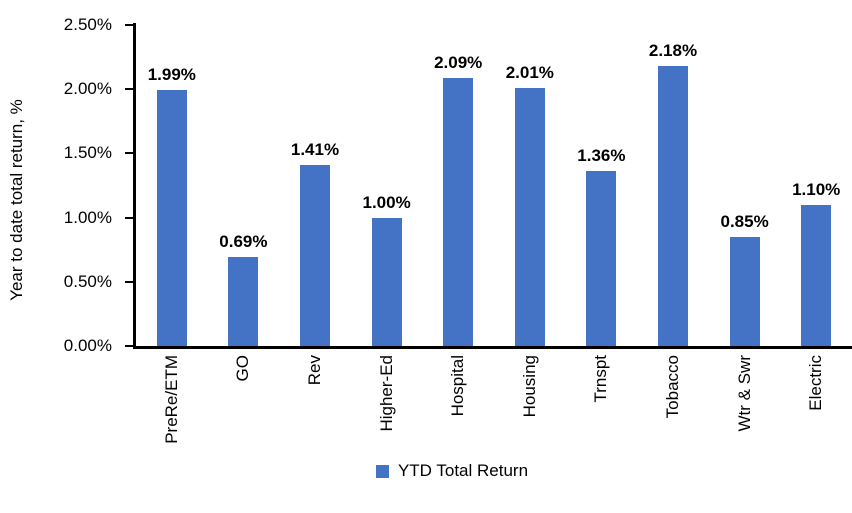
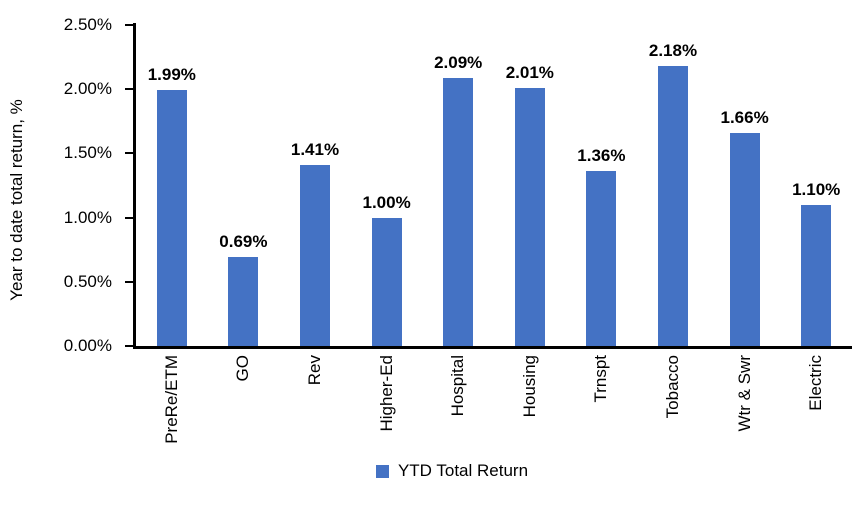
Wtr & Swr: 0.85% -> 1.66%
